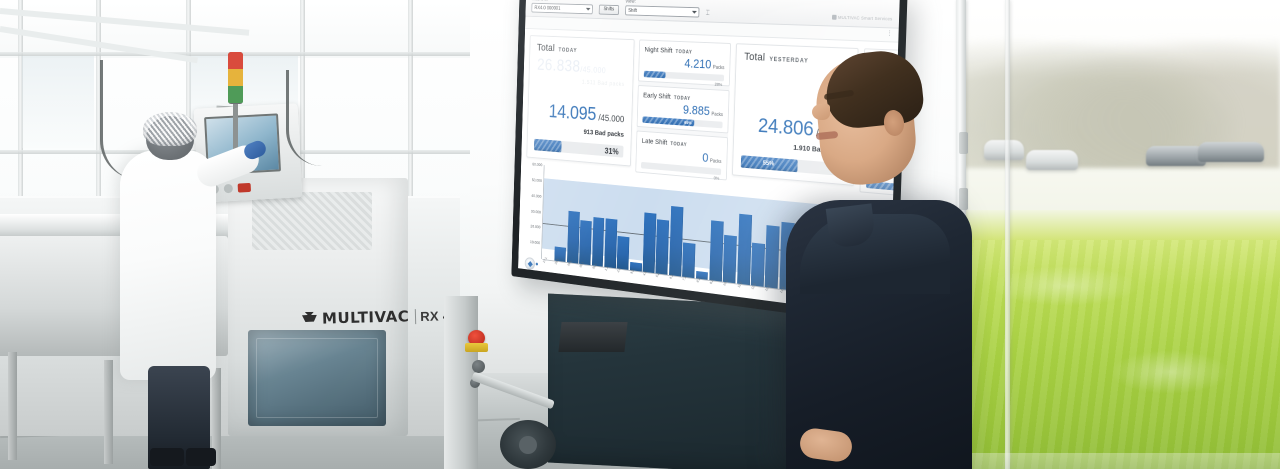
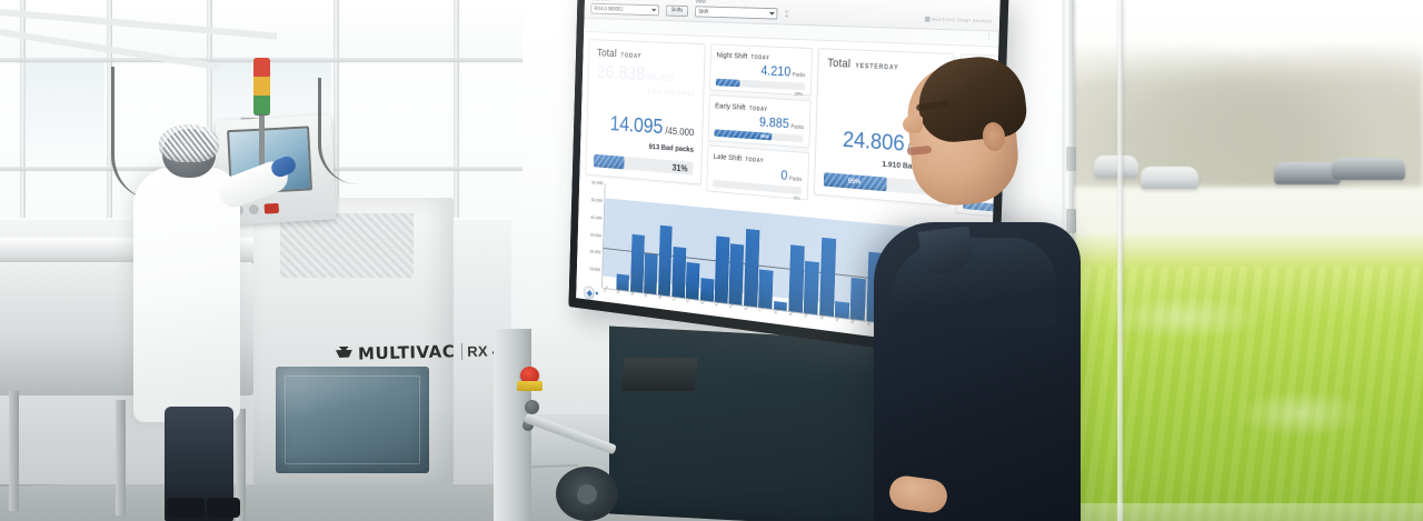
30.1.: 30000 -> 24000
31.1.: 32000 -> 42000
1.2.: 32000 -> 30000
3.2.: 6000 -> 13000
12.2.: 27000 -> 9000
13.2.: 38000 -> 23000
14.2.: 42000 -> 39000
